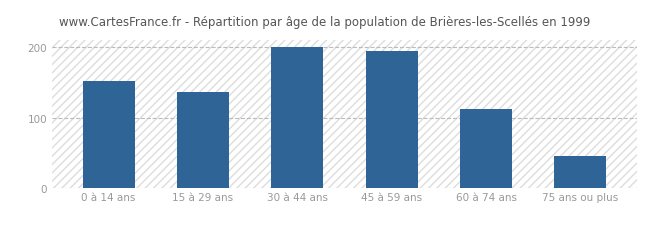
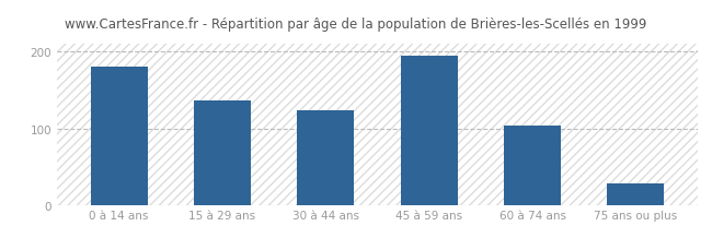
0 à 14 ans: 152 -> 180
30 à 44 ans: 201 -> 124
60 à 74 ans: 112 -> 104
75 ans ou plus: 45 -> 28
